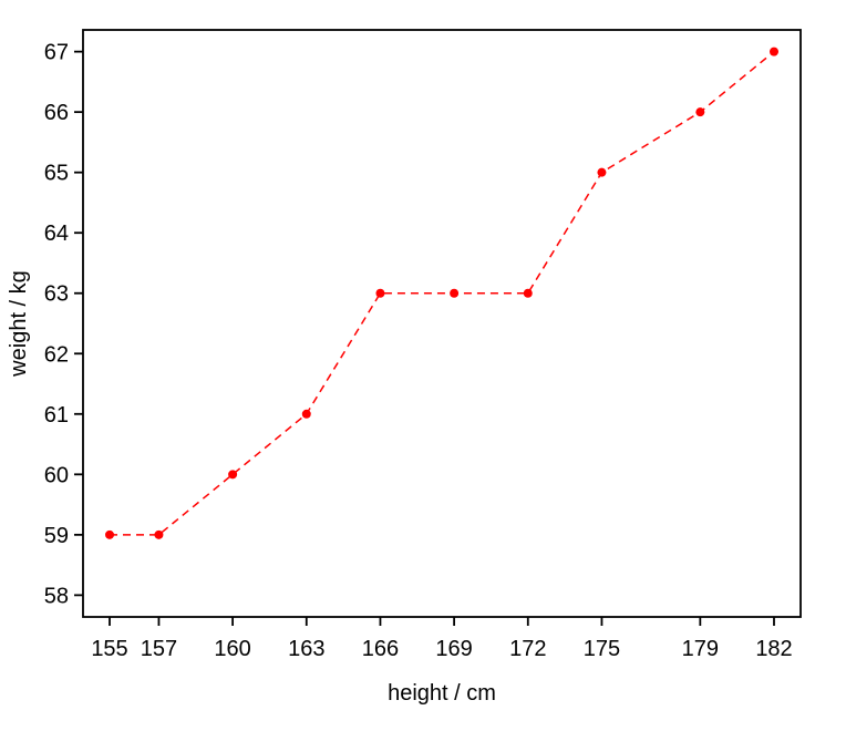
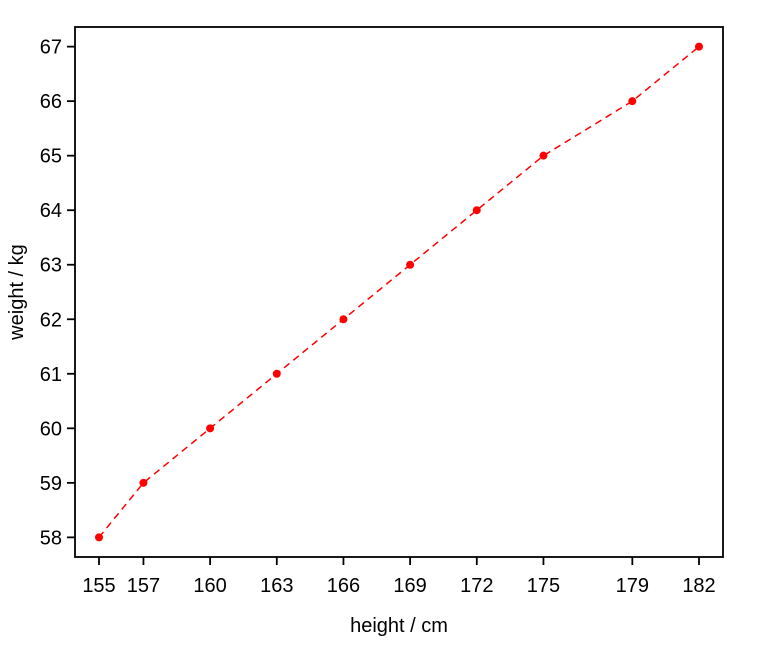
155: 59 -> 58
166: 63 -> 62
172: 63 -> 64
